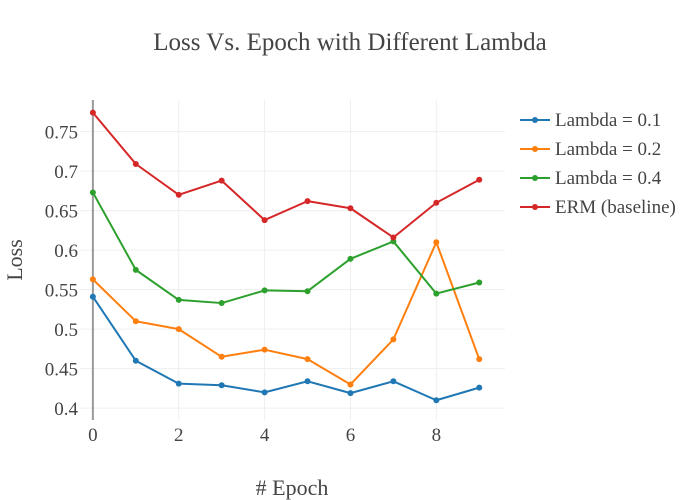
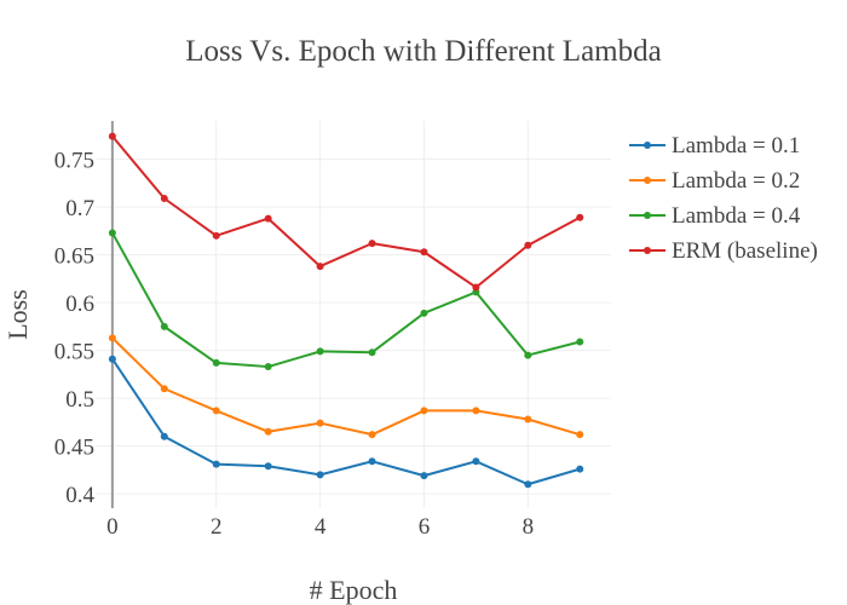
Lambda = 0.2/2: 0.50 -> 0.49
Lambda = 0.2/6: 0.43 -> 0.49
Lambda = 0.2/8: 0.61 -> 0.48
